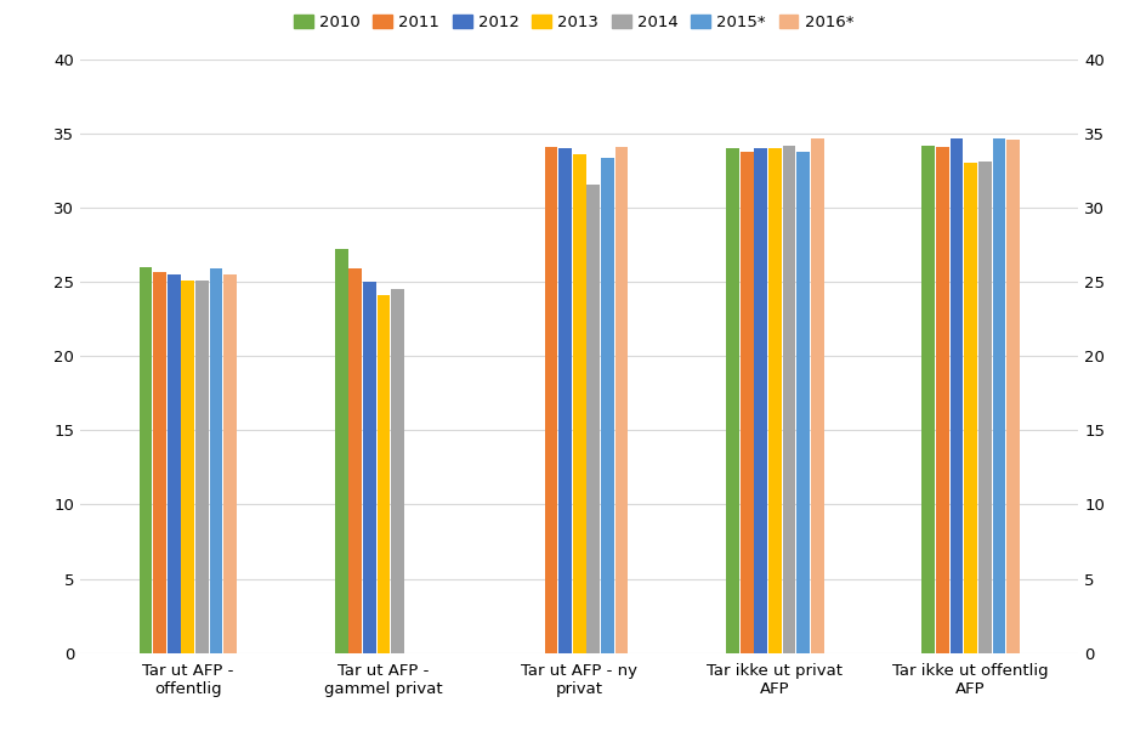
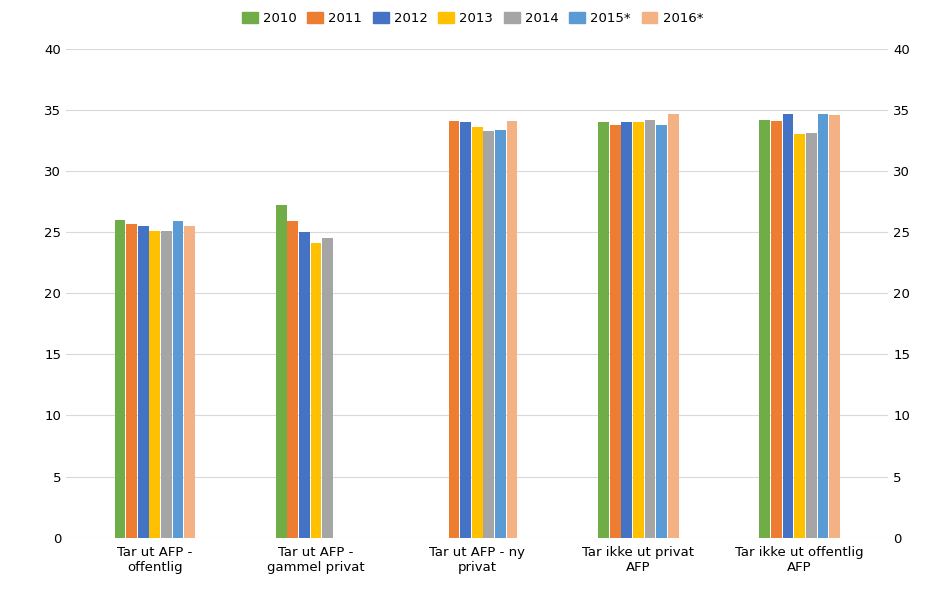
2014/Tar ut AFP - ny privat: 31.6 -> 33.3
